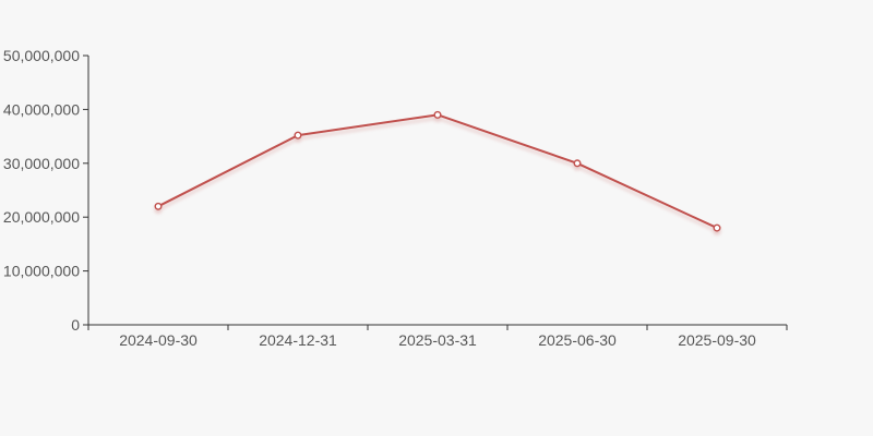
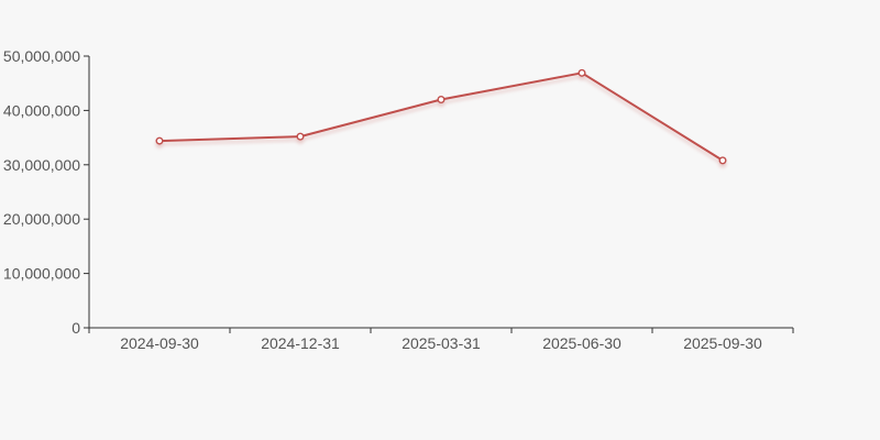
2024-09-30: 22000000 -> 34000000
2025-03-31: 39000000 -> 42000000
2025-06-30: 30000000 -> 47000000
2025-09-30: 18000000 -> 31000000
